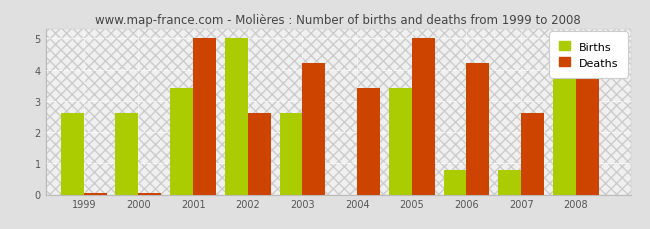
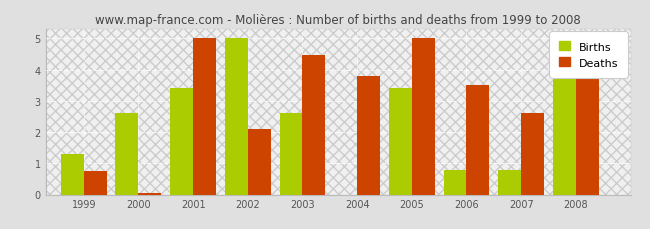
Births/1999: 2.6 -> 1.3
Deaths/1999: 0.05 -> 0.75
Deaths/2002: 2.60 -> 2.10
Deaths/2003: 4.20 -> 4.45
Deaths/2004: 3.40 -> 3.80
Deaths/2006: 4.20 -> 3.50
